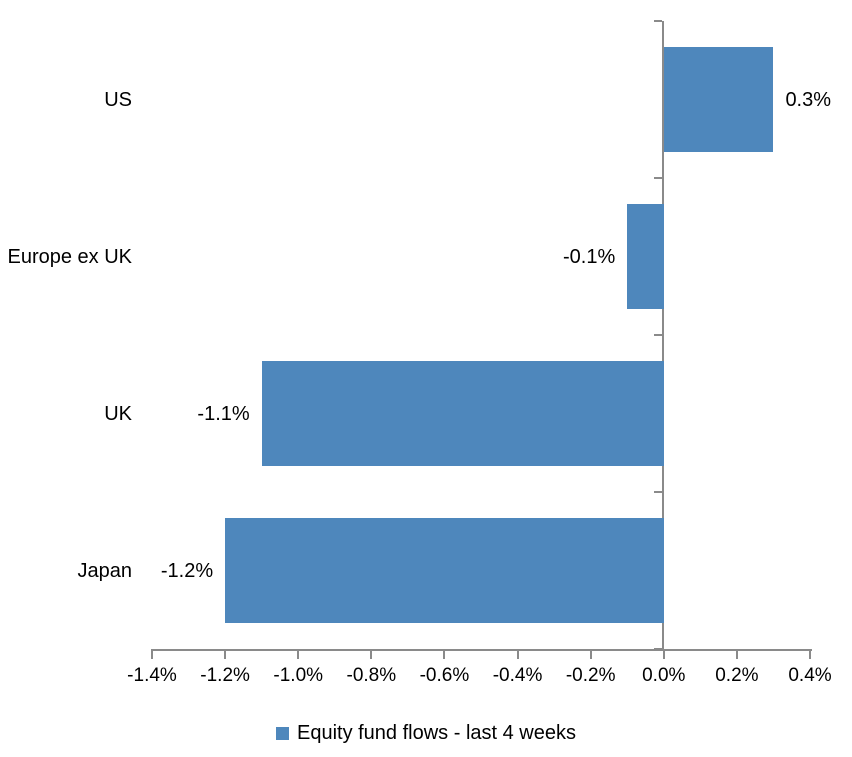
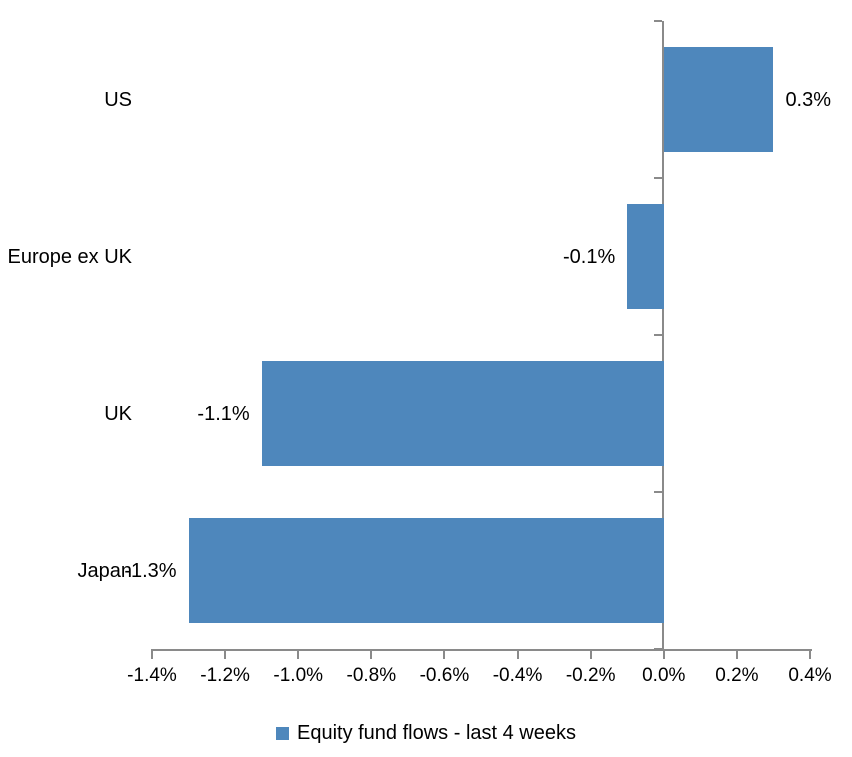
Japan: -1.2% -> -1.3%
